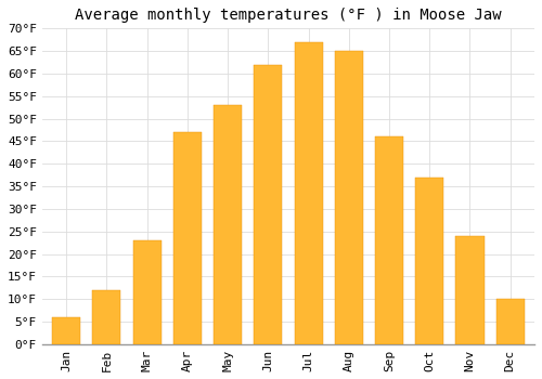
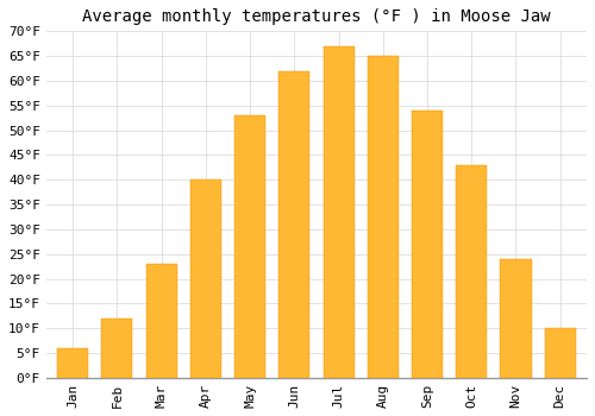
Apr: 47°F -> 40°F
Sep: 46°F -> 54°F
Oct: 37°F -> 43°F
